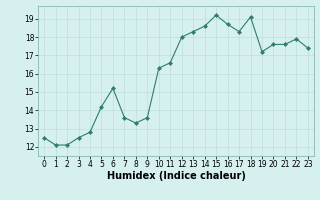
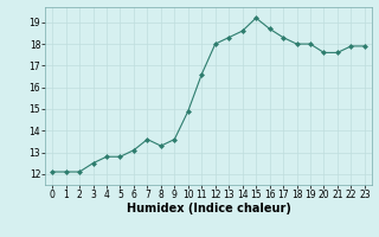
0: 12.5 -> 12.1
5: 14.2 -> 12.8
6: 15.2 -> 13.1
10: 16.3 -> 14.9
18: 19.1 -> 18.0
19: 17.2 -> 18.0
23: 17.4 -> 17.9
